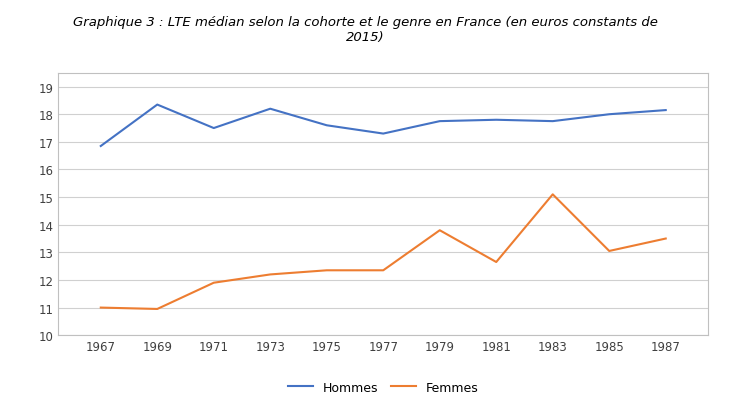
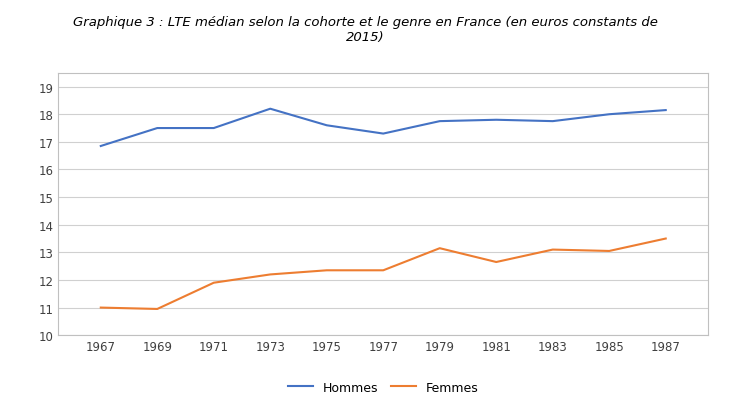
Hommes/1969: 18.35 -> 17.50
Femmes/1979: 13.80 -> 13.15
Femmes/1983: 15.10 -> 13.10
